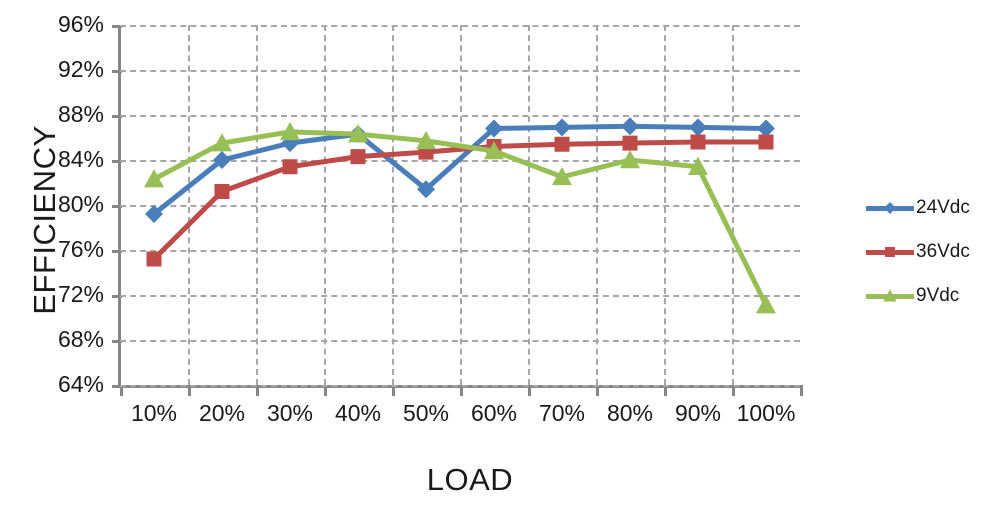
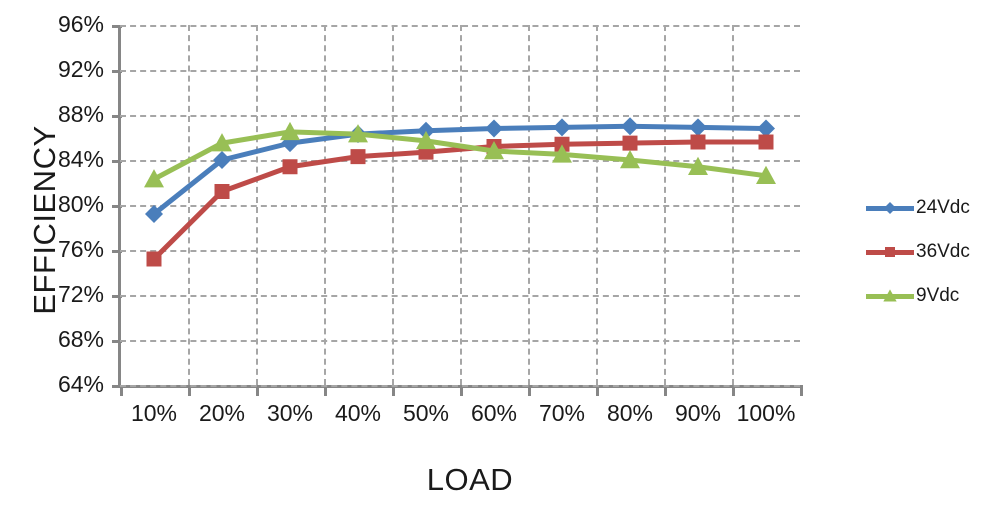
24Vdc/50%: 81.4% -> 86.6%
9Vdc/70%: 82.5% -> 84.5%
9Vdc/100%: 71.1% -> 82.6%
